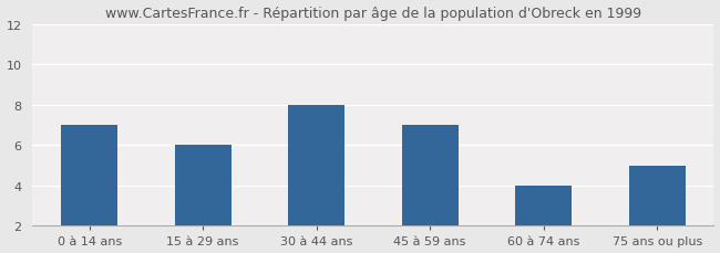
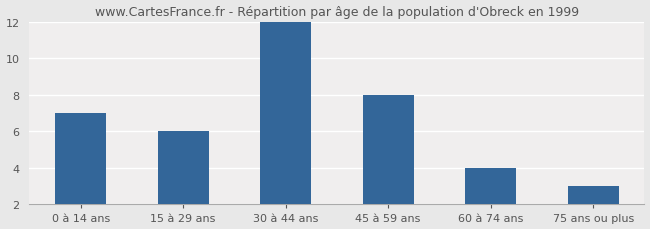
30 à 44 ans: 8 -> 12
45 à 59 ans: 7 -> 8
75 ans ou plus: 5 -> 3
